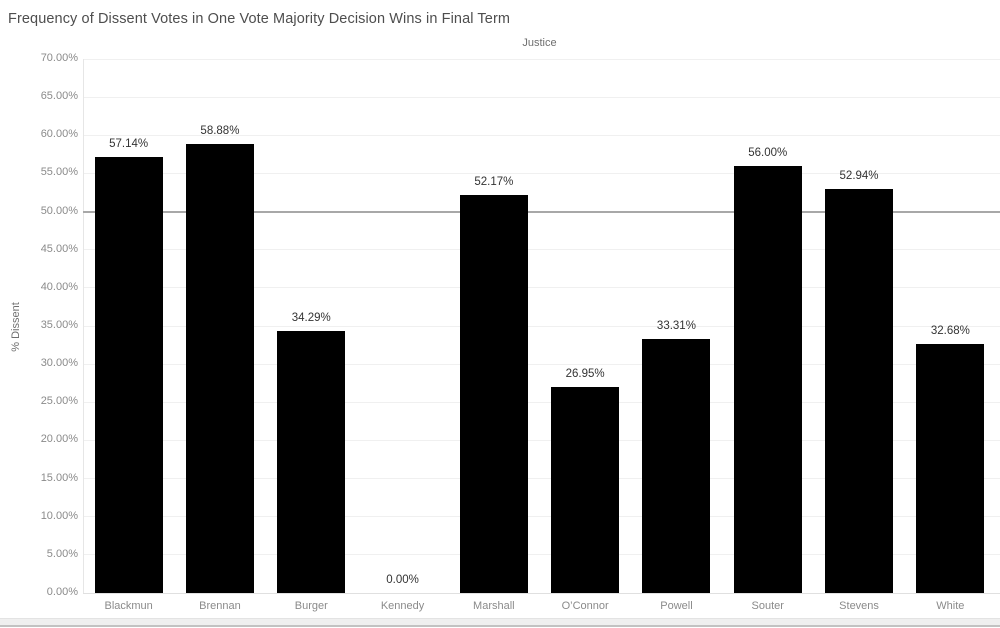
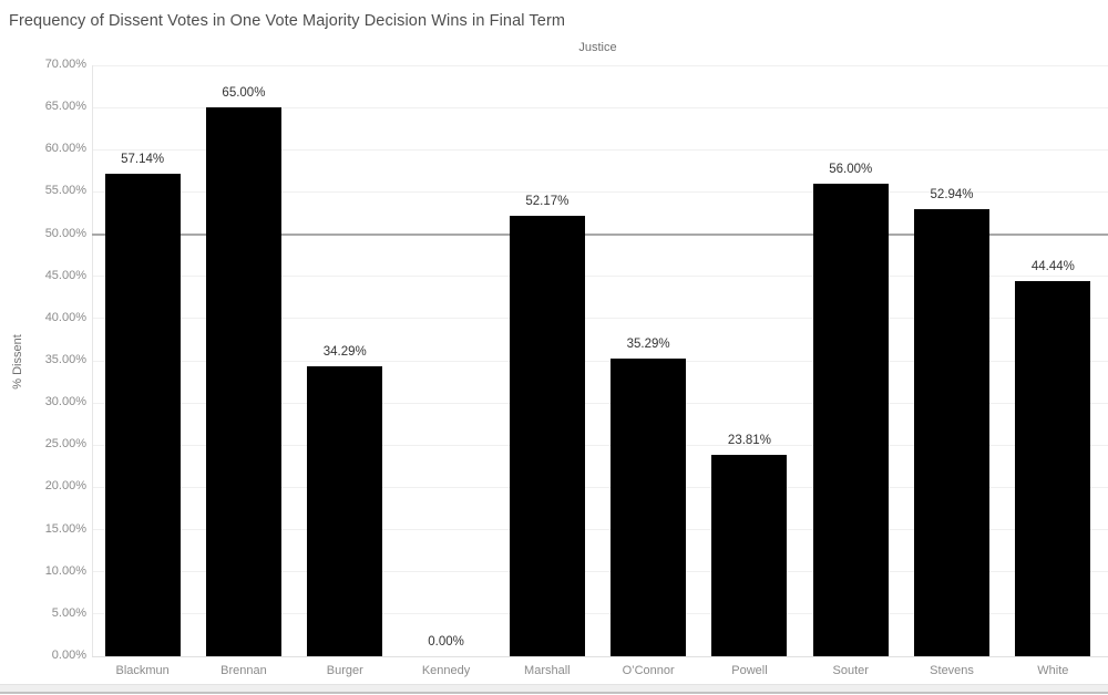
Brennan: 58.88% -> 65.00%
O’Connor: 26.95% -> 35.29%
Powell: 33.31% -> 23.81%
White: 32.68% -> 44.44%
